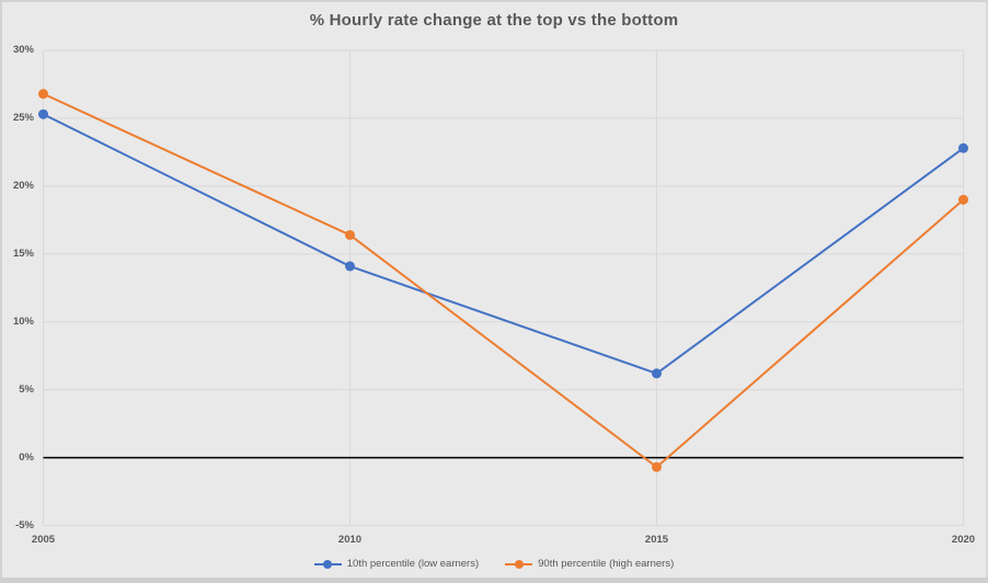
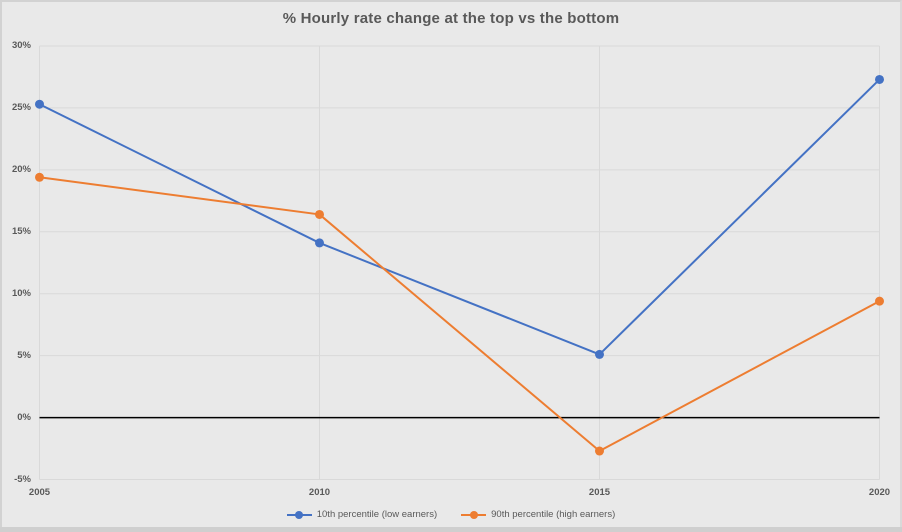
90th percentile (high earners)/2005: 26.8% -> 19.4%
10th percentile (low earners)/2015: 6.2% -> 5.1%
90th percentile (high earners)/2015: -0.7% -> -2.7%
10th percentile (low earners)/2020: 22.8% -> 27.3%
90th percentile (high earners)/2020: 19.0% -> 9.4%
